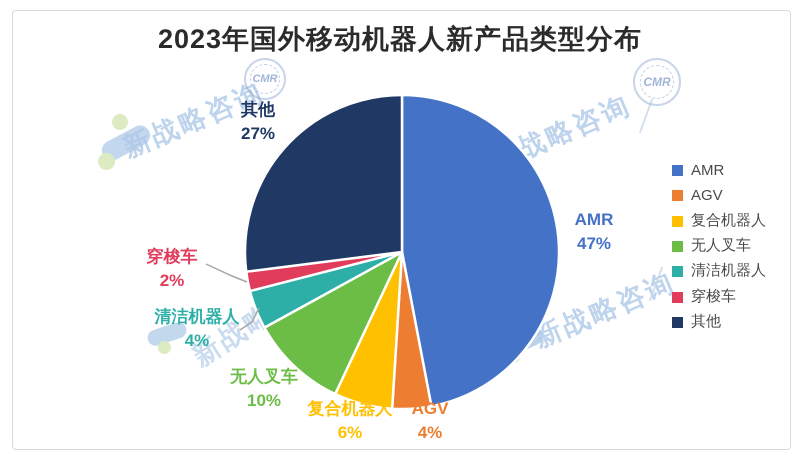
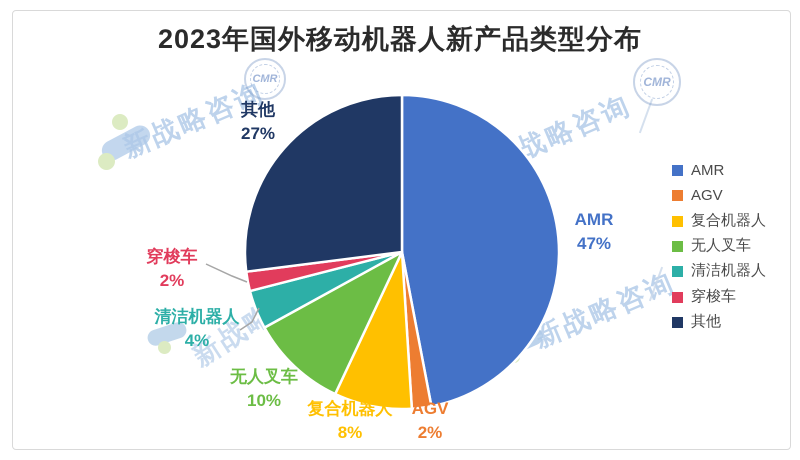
AGV: 4% -> 2%
复合机器人: 6% -> 8%
